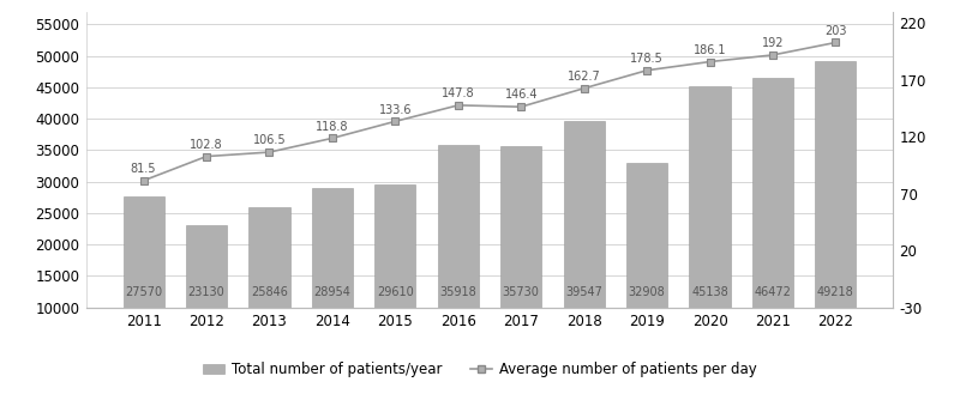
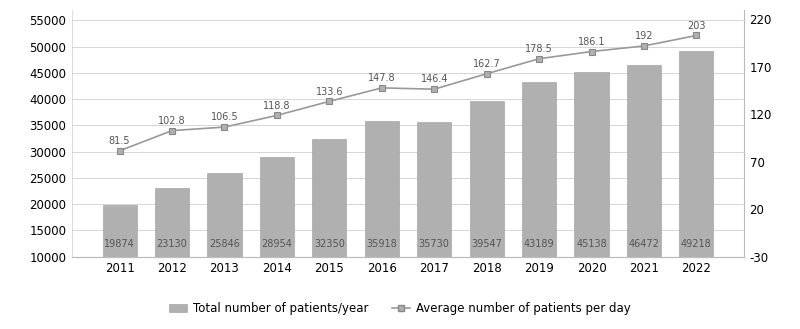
Total number of patients/year/2011: 27570 -> 19874
Total number of patients/year/2015: 29610 -> 32350
Total number of patients/year/2019: 32908 -> 43189
